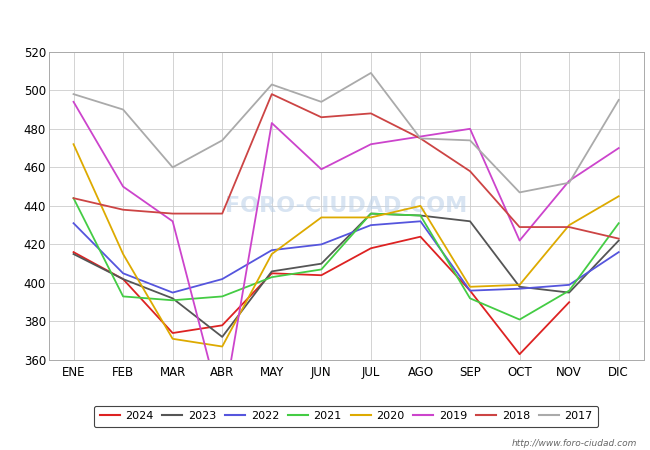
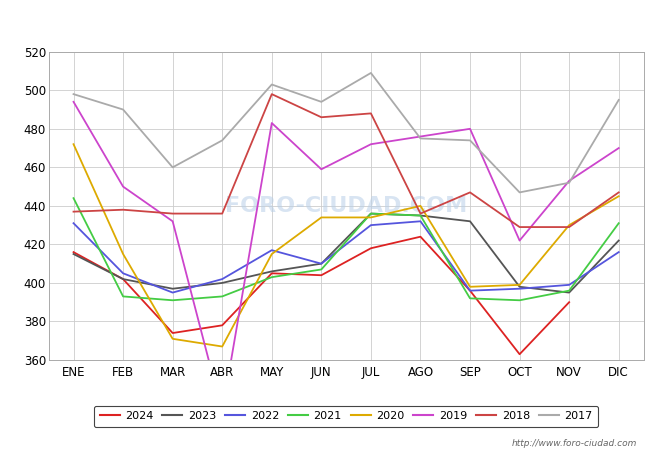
2018/ENE: 444 -> 437
2023/MAR: 392 -> 397
2023/ABR: 372 -> 400
2022/JUN: 420 -> 410
2018/AGO: 475 -> 436
2018/SEP: 458 -> 447
2021/OCT: 381 -> 391
2018/DIC: 423 -> 447
